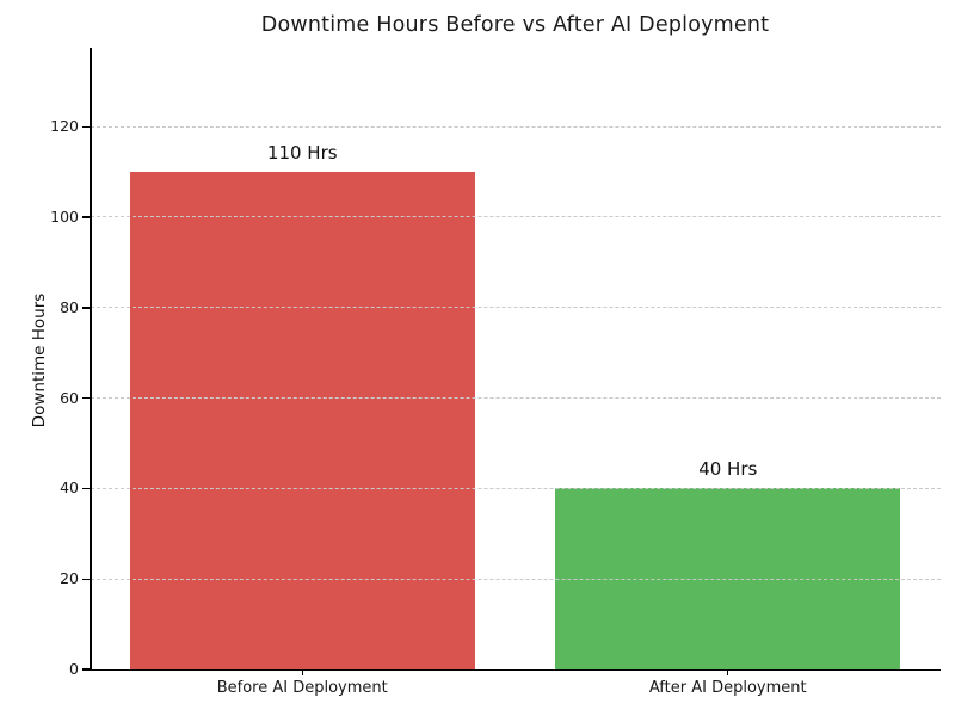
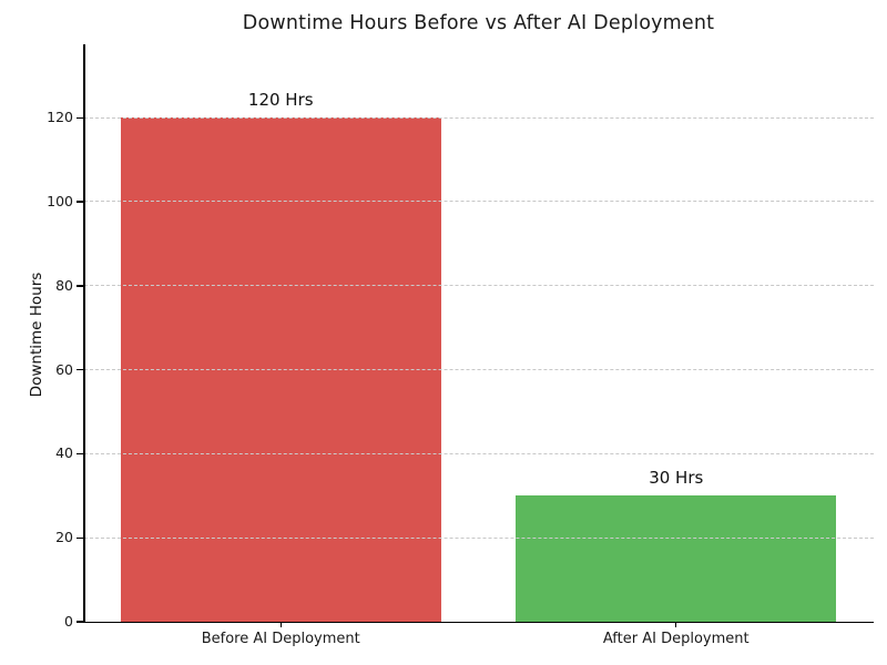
Before AI Deployment: 110 -> 120
After AI Deployment: 40 -> 30
